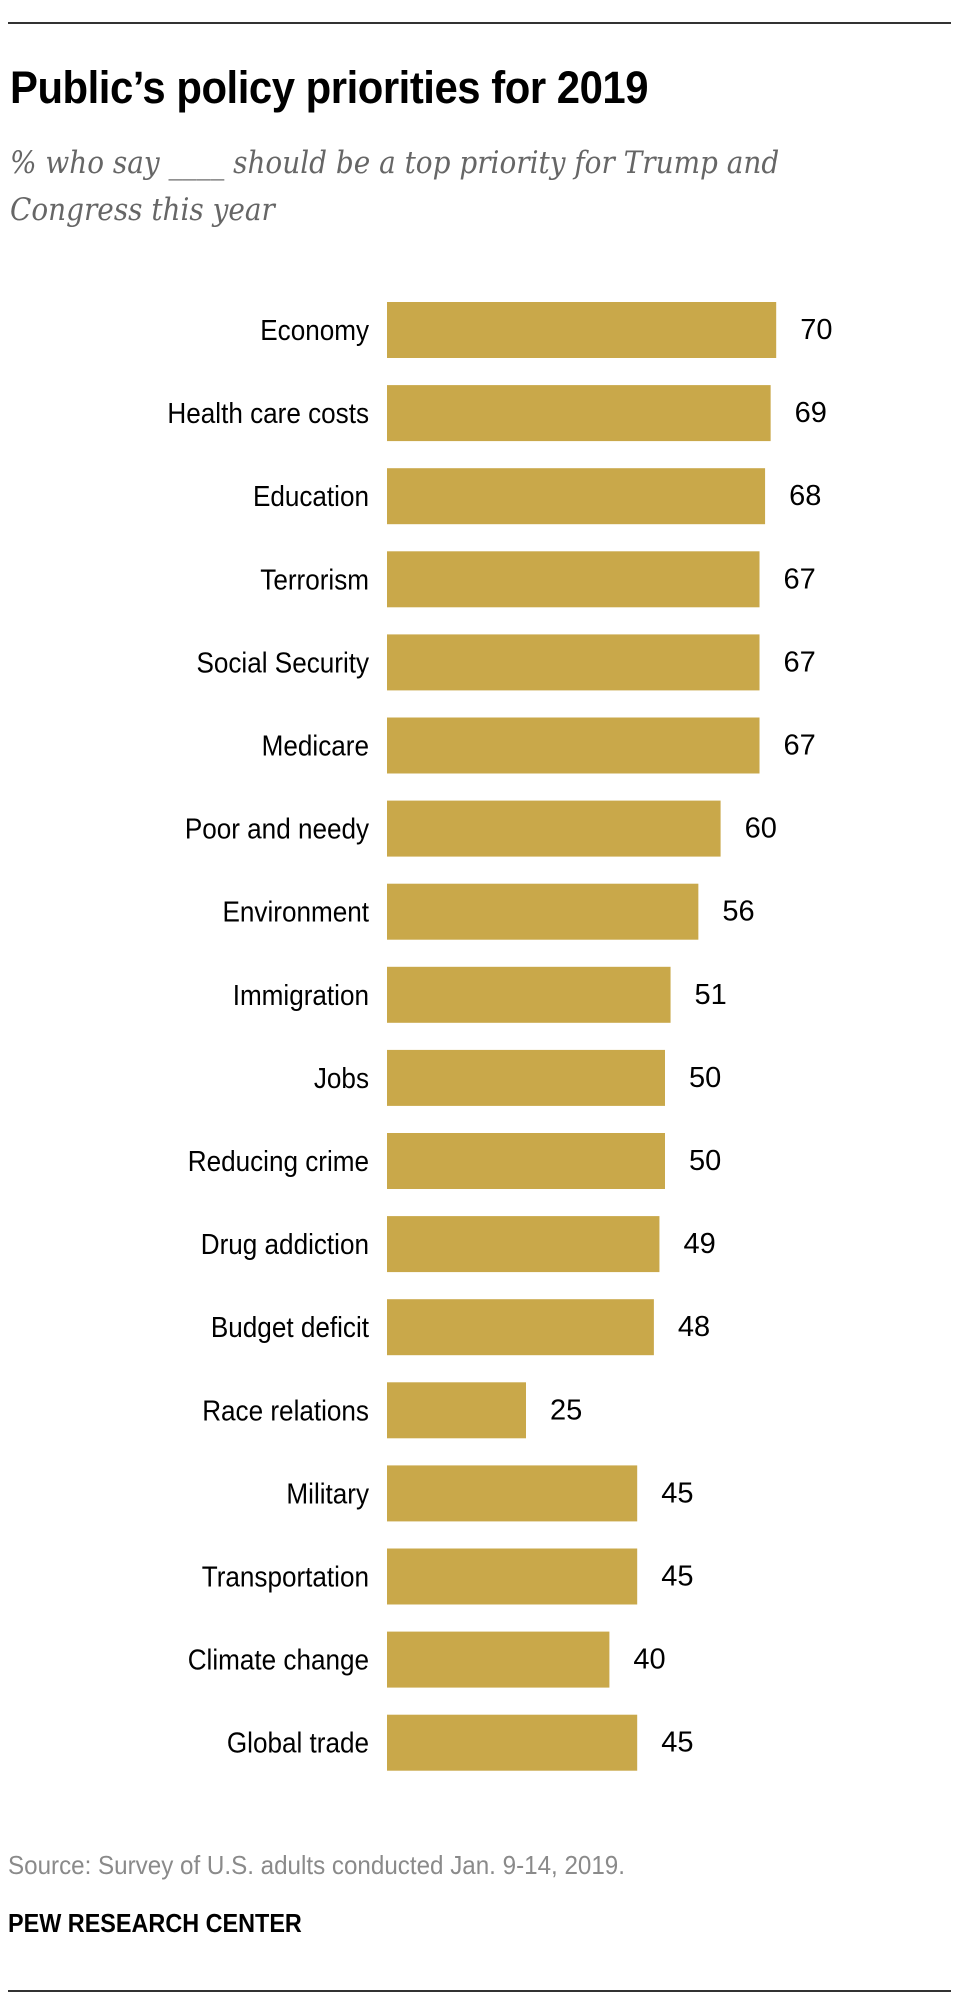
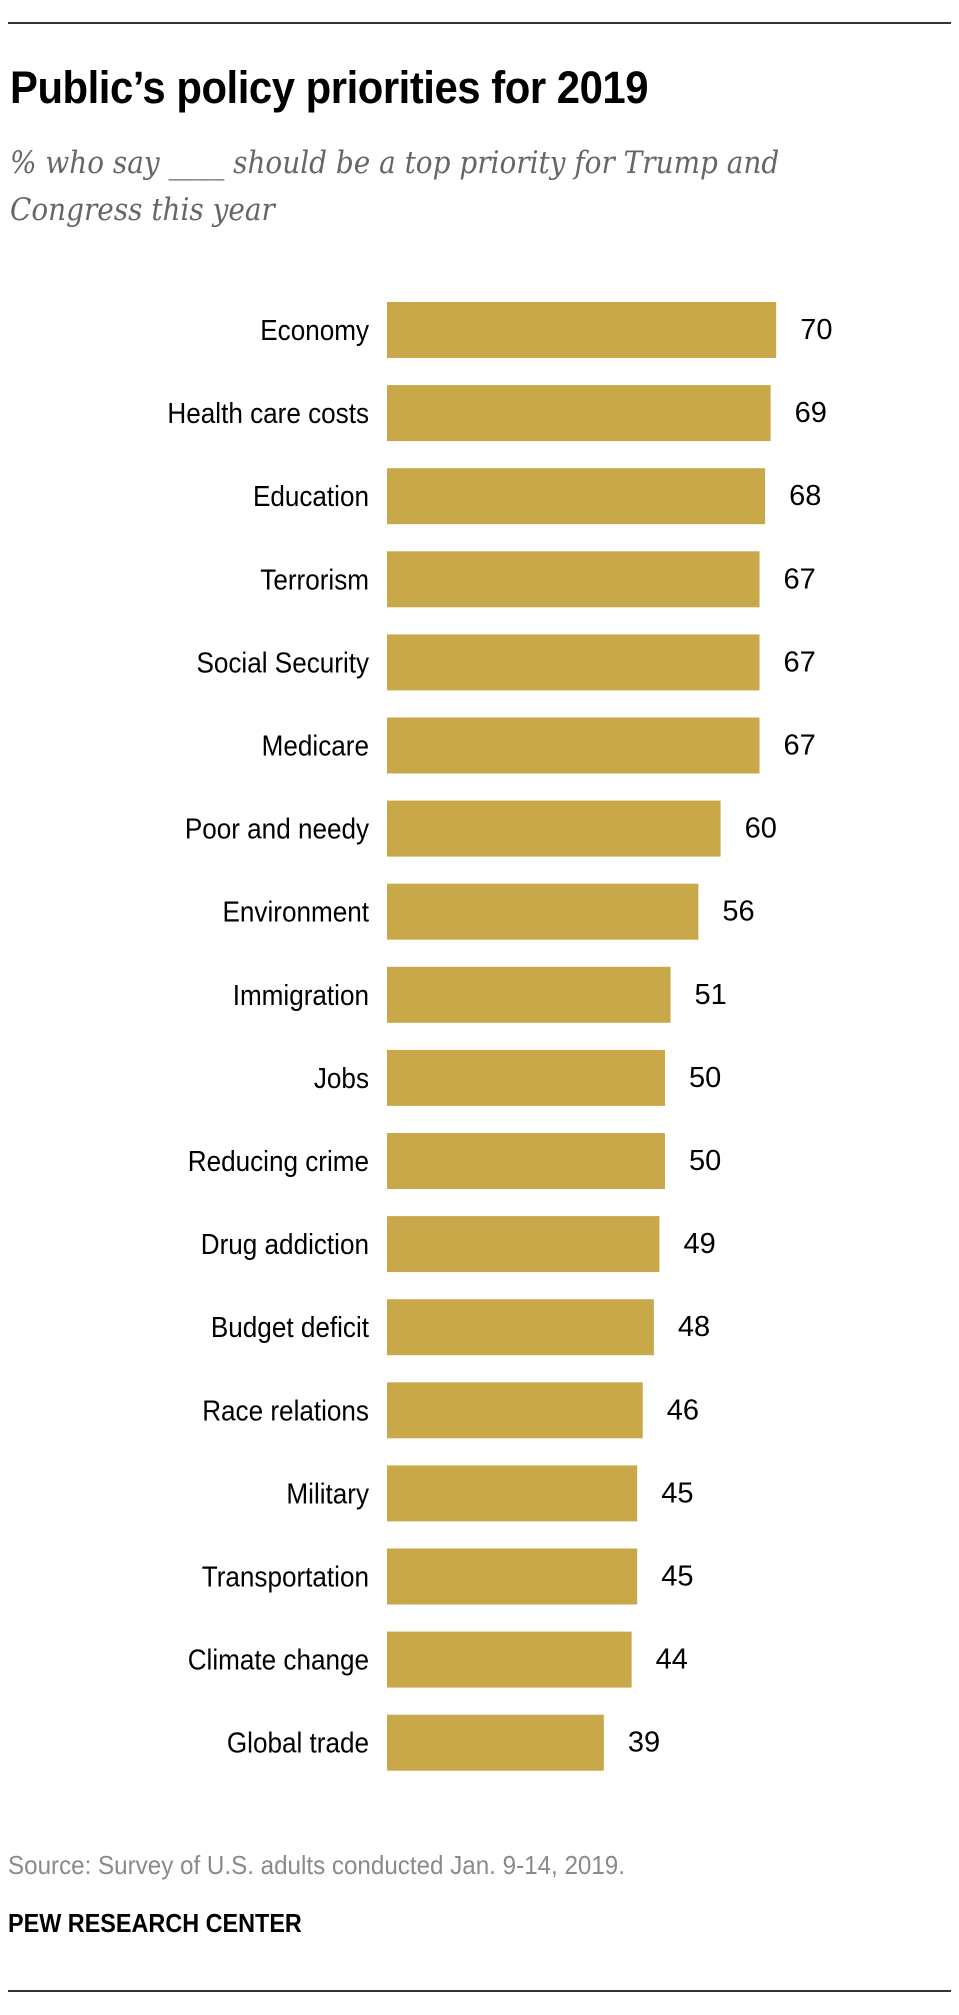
Race relations: 25 -> 46
Climate change: 40 -> 44
Global trade: 45 -> 39
